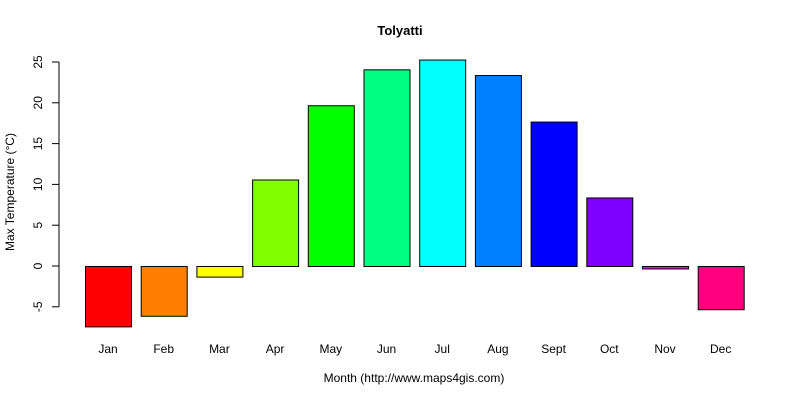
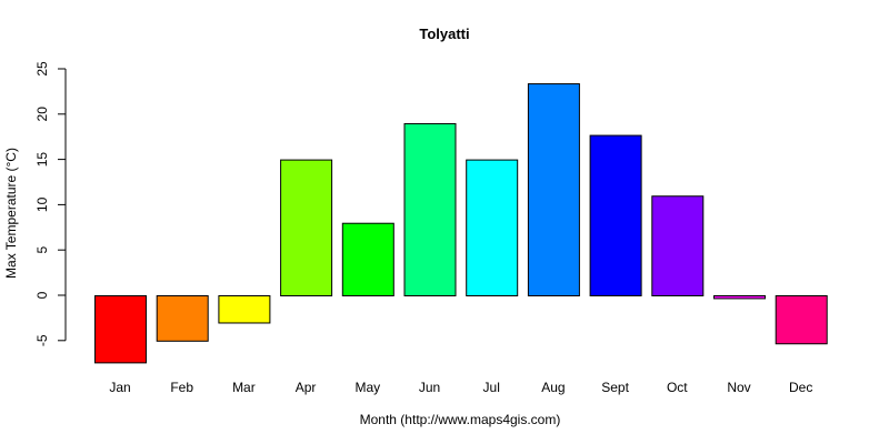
Feb: -6 -> -5
Mar: -1 -> -3
Apr: 11 -> 15
May: 20 -> 8
Jun: 24 -> 19
Jul: 25 -> 15
Oct: 8 -> 11
